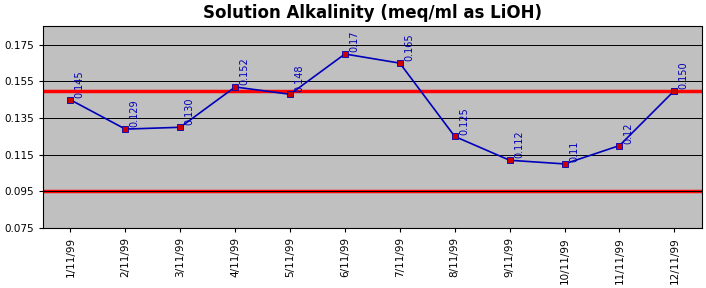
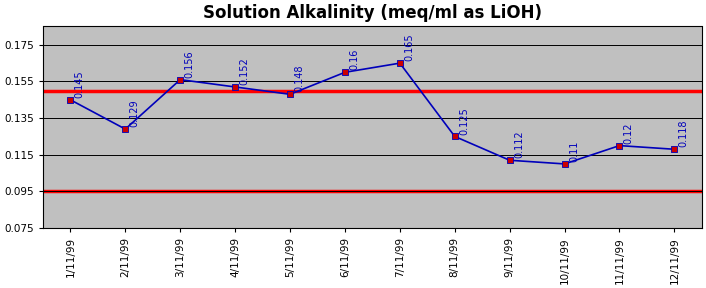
3/11/99: 0.130 -> 0.156
6/11/99: 0.17 -> 0.16
12/11/99: 0.150 -> 0.118
